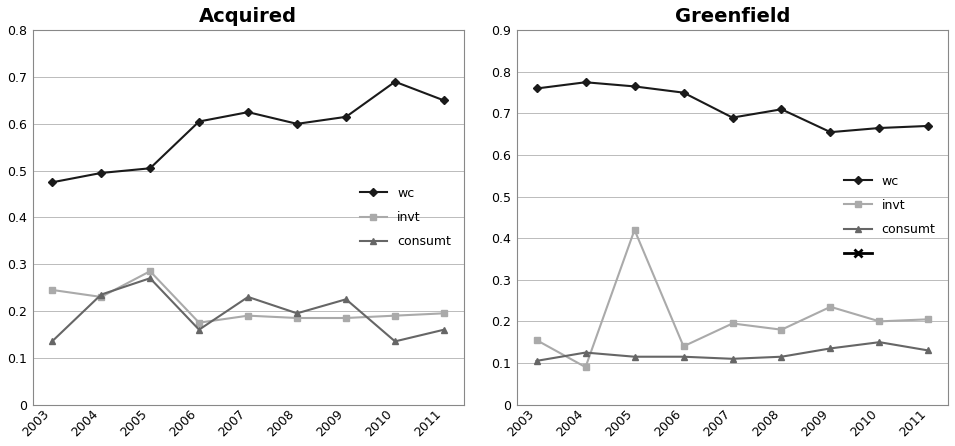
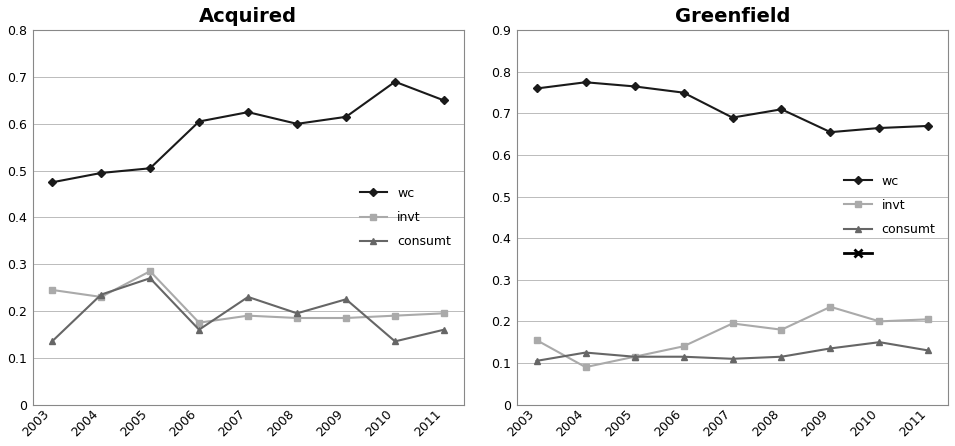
Greenfield/invt/2005: 0.420 -> 0.115
